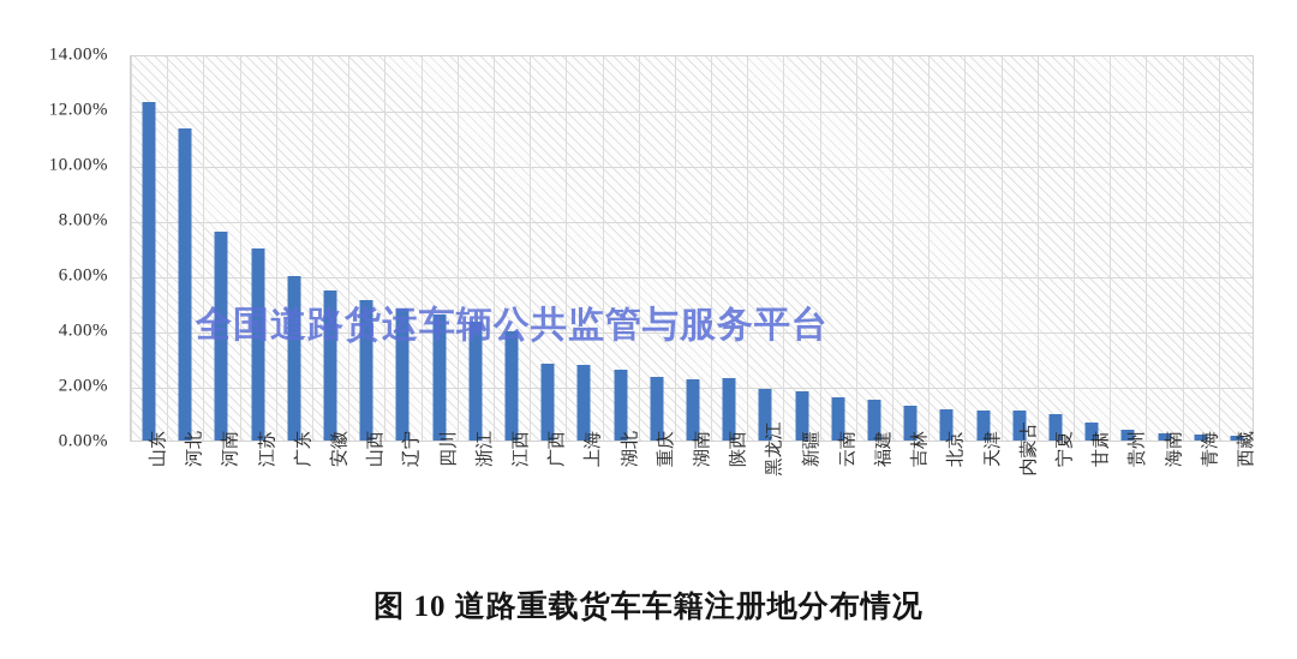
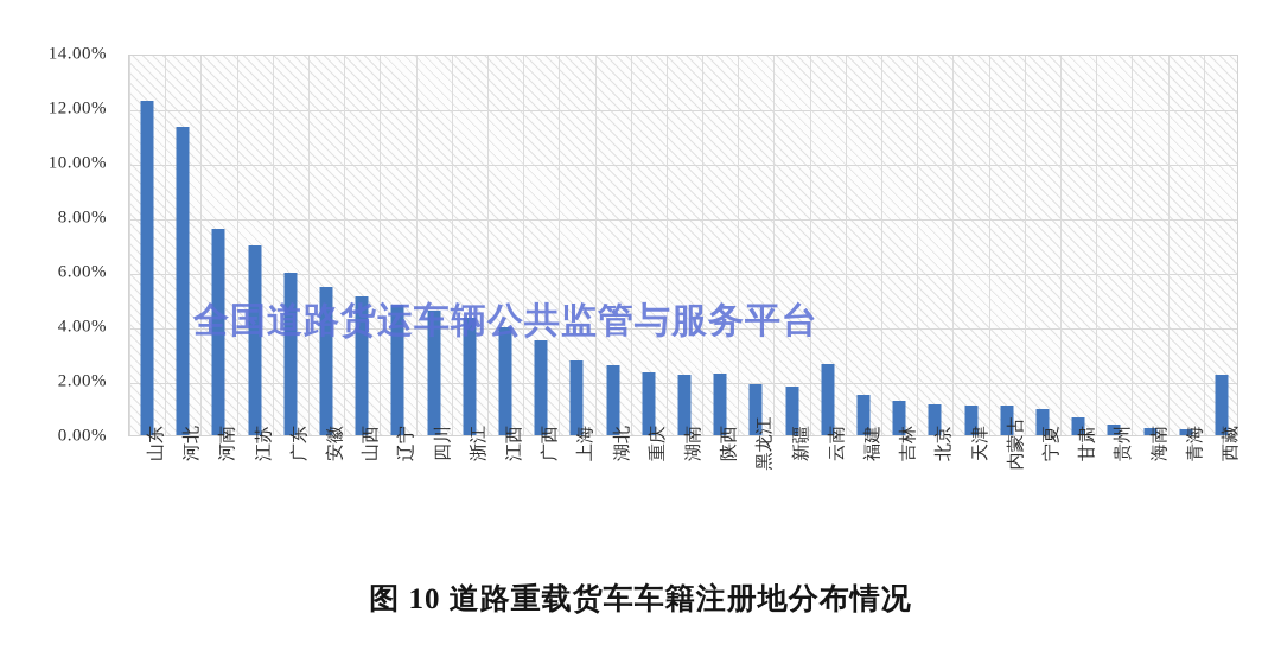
广西: 2.8% -> 3.5%
云南: 1.6% -> 2.6%
西藏: 0.2% -> 2.2%
